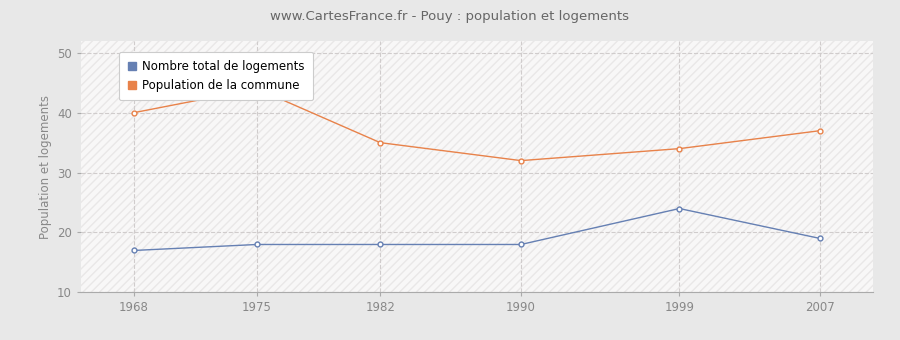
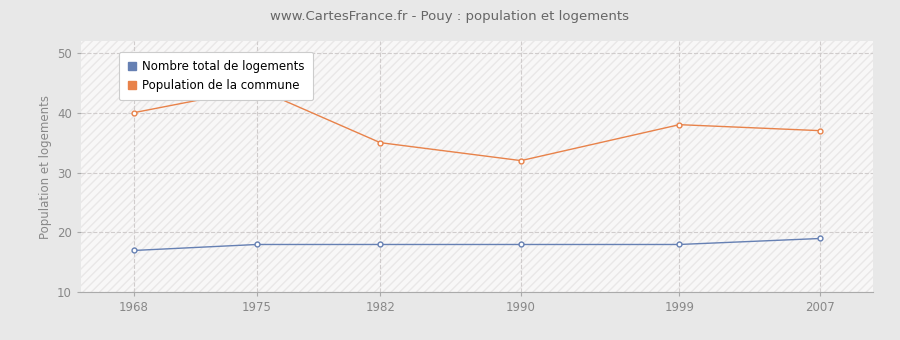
Nombre total de logements/1999: 24 -> 18
Population de la commune/1999: 34 -> 38
